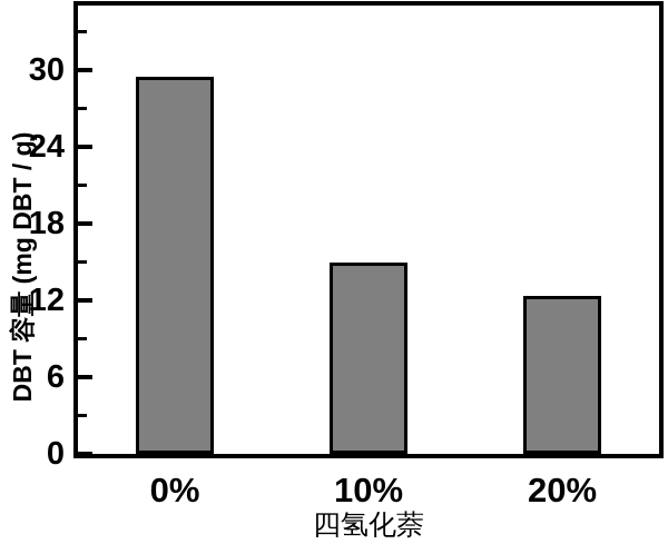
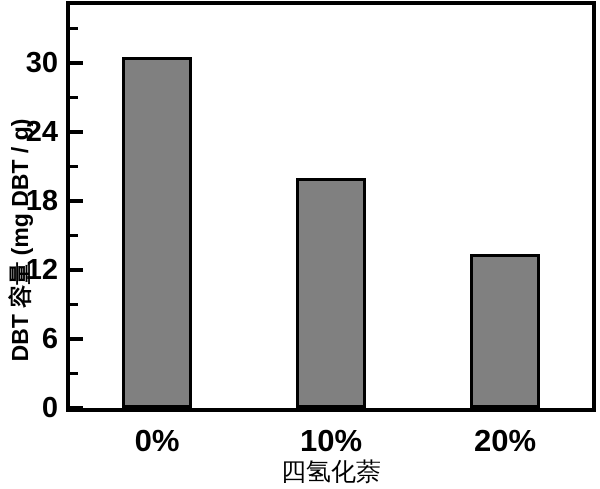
0%: 29.4 -> 30.5
10%: 14.9 -> 20.0
20%: 12.3 -> 13.4
